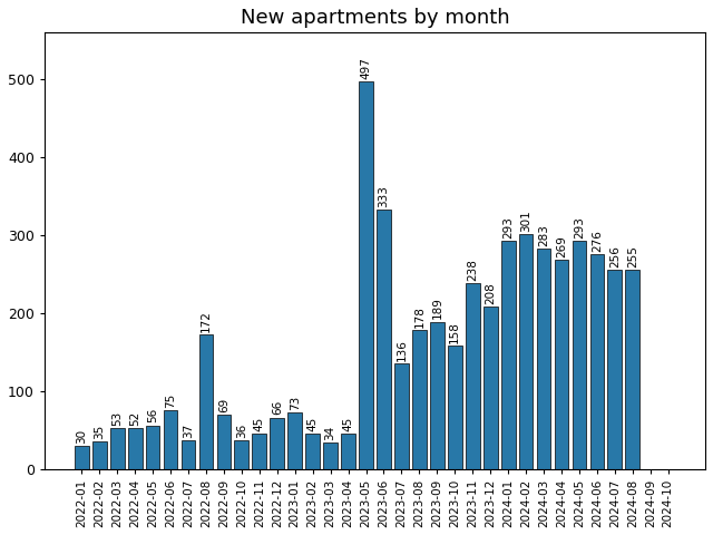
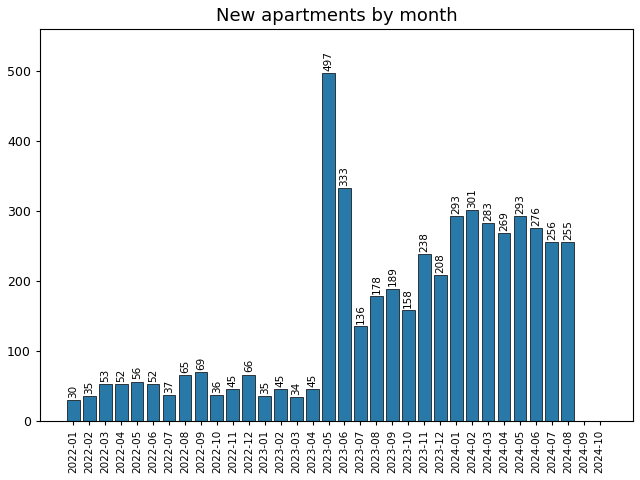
2022-06: 75 -> 52
2022-08: 172 -> 65
2023-01: 73 -> 35
